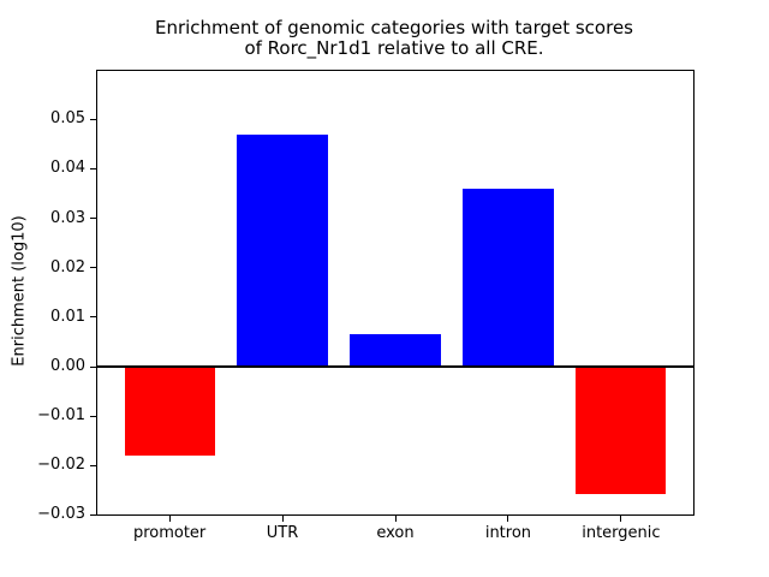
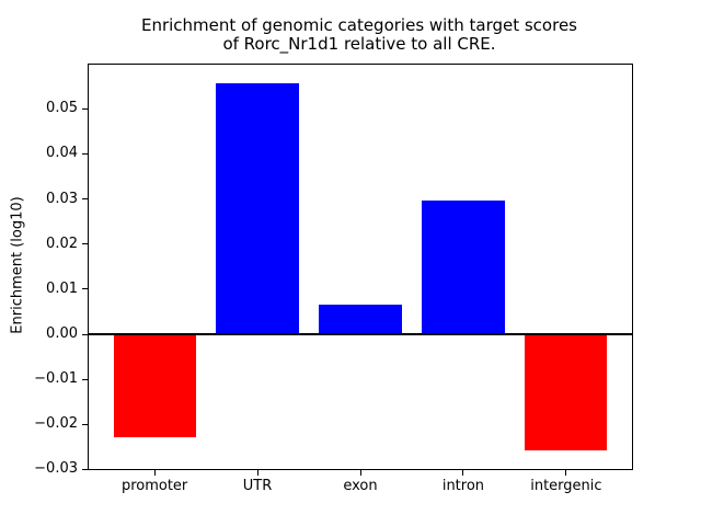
promoter: -0.018 -> -0.023
UTR: 0.047 -> 0.056
intron: 0.036 -> 0.030
